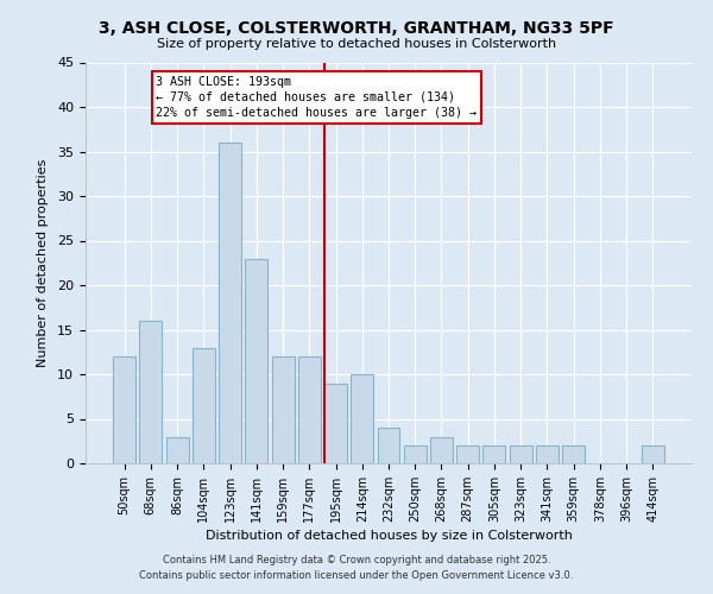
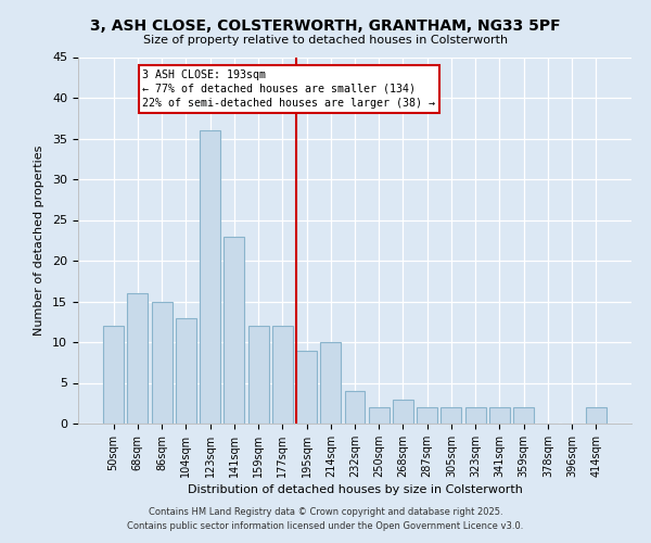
86sqm: 3 -> 15
